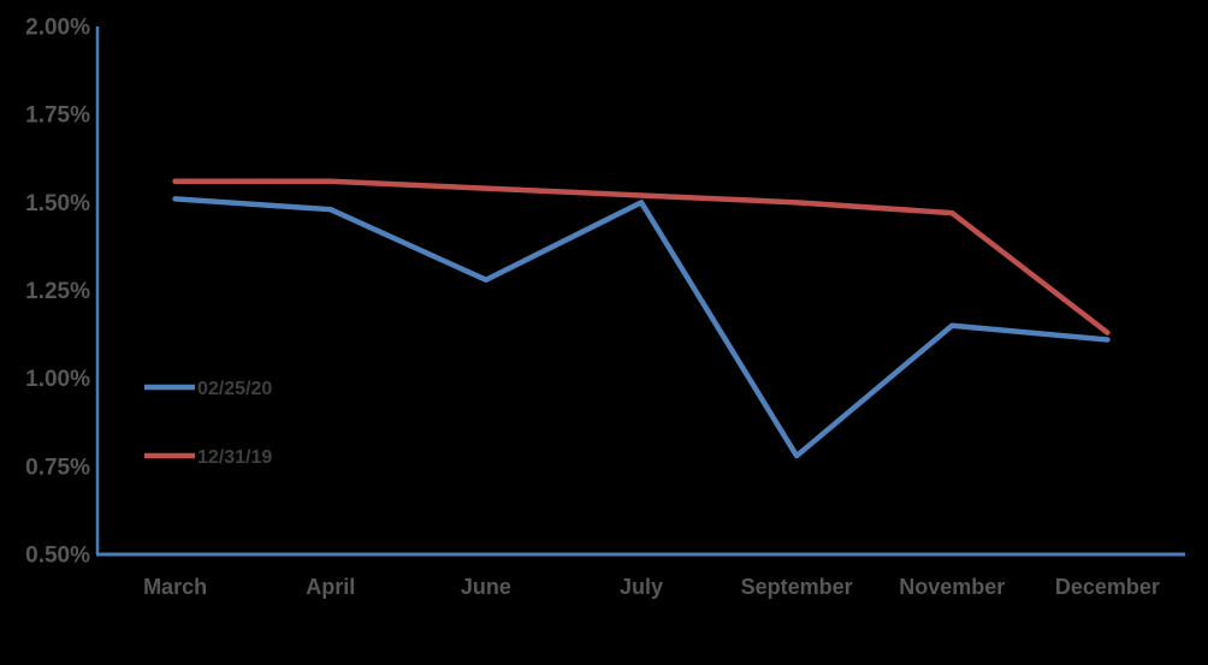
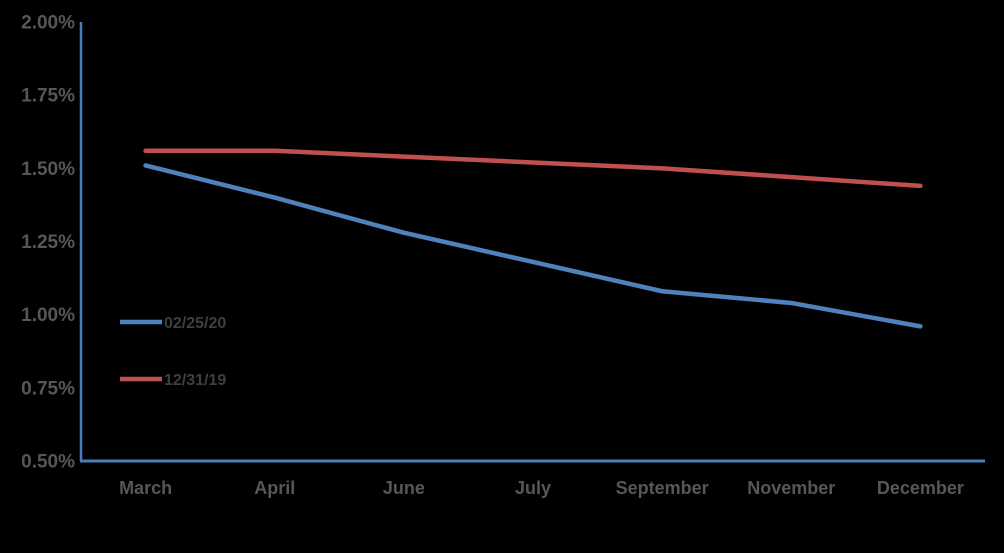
02/25/20/April: 1.48% -> 1.40%
02/25/20/July: 1.50% -> 1.18%
02/25/20/September: 0.78% -> 1.08%
02/25/20/November: 1.15% -> 1.04%
02/25/20/December: 1.11% -> 0.96%
12/31/19/December: 1.13% -> 1.44%
